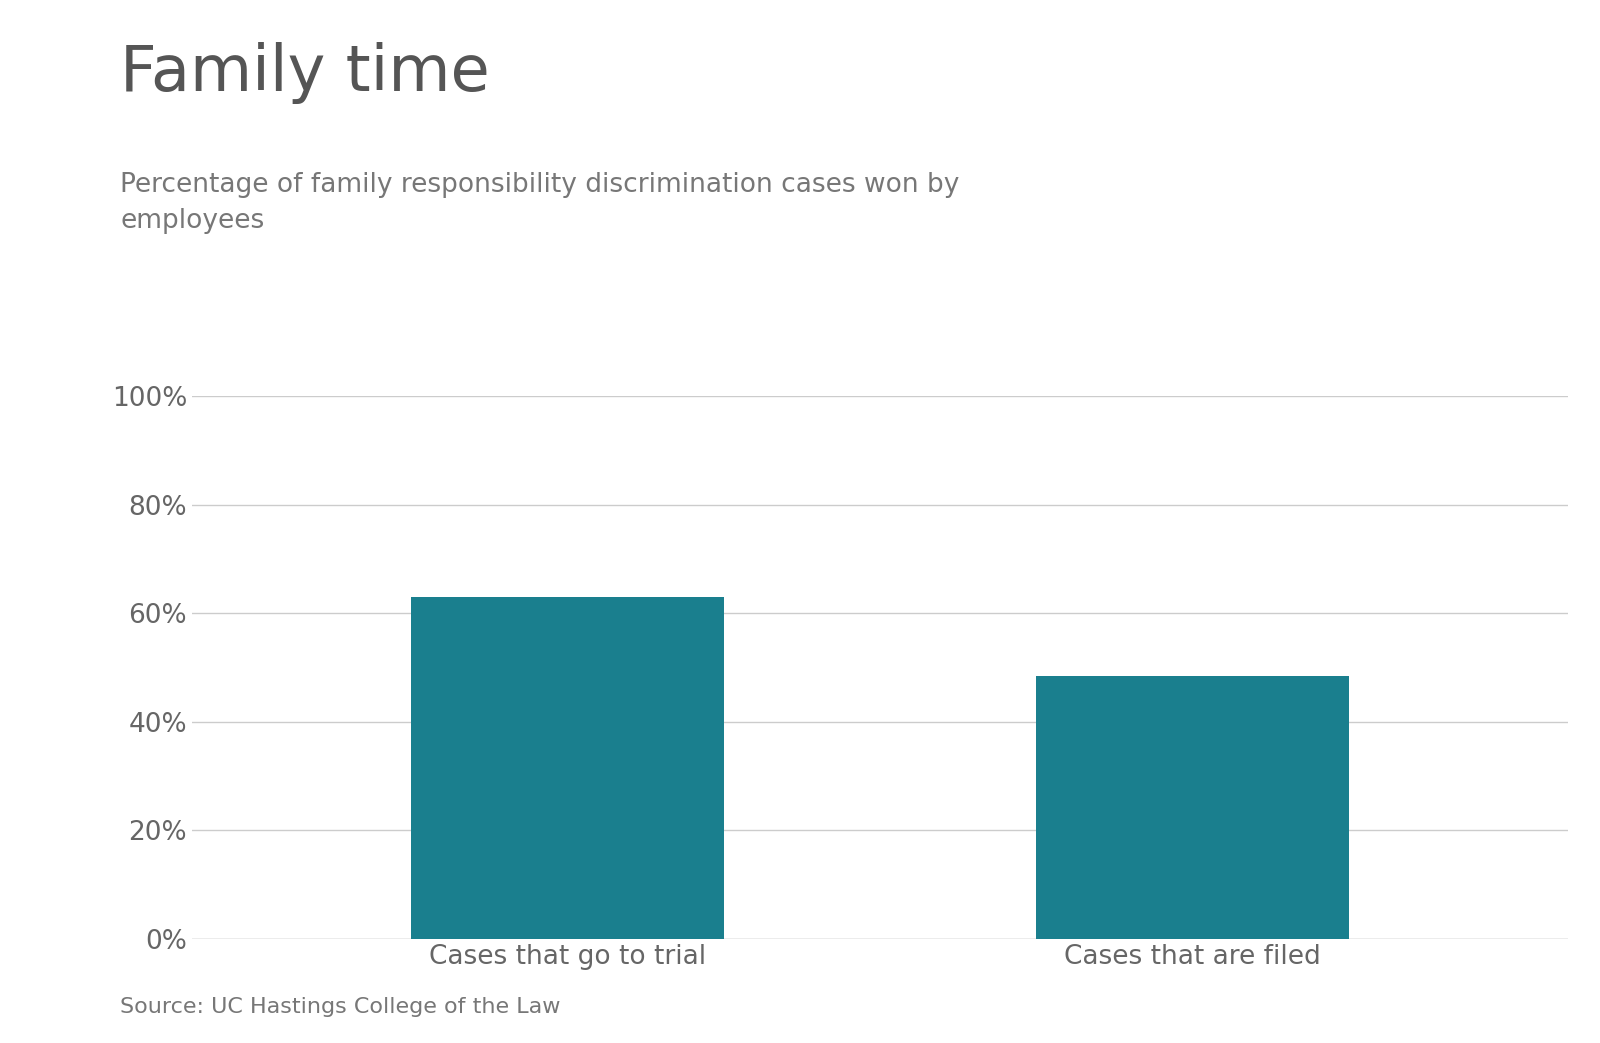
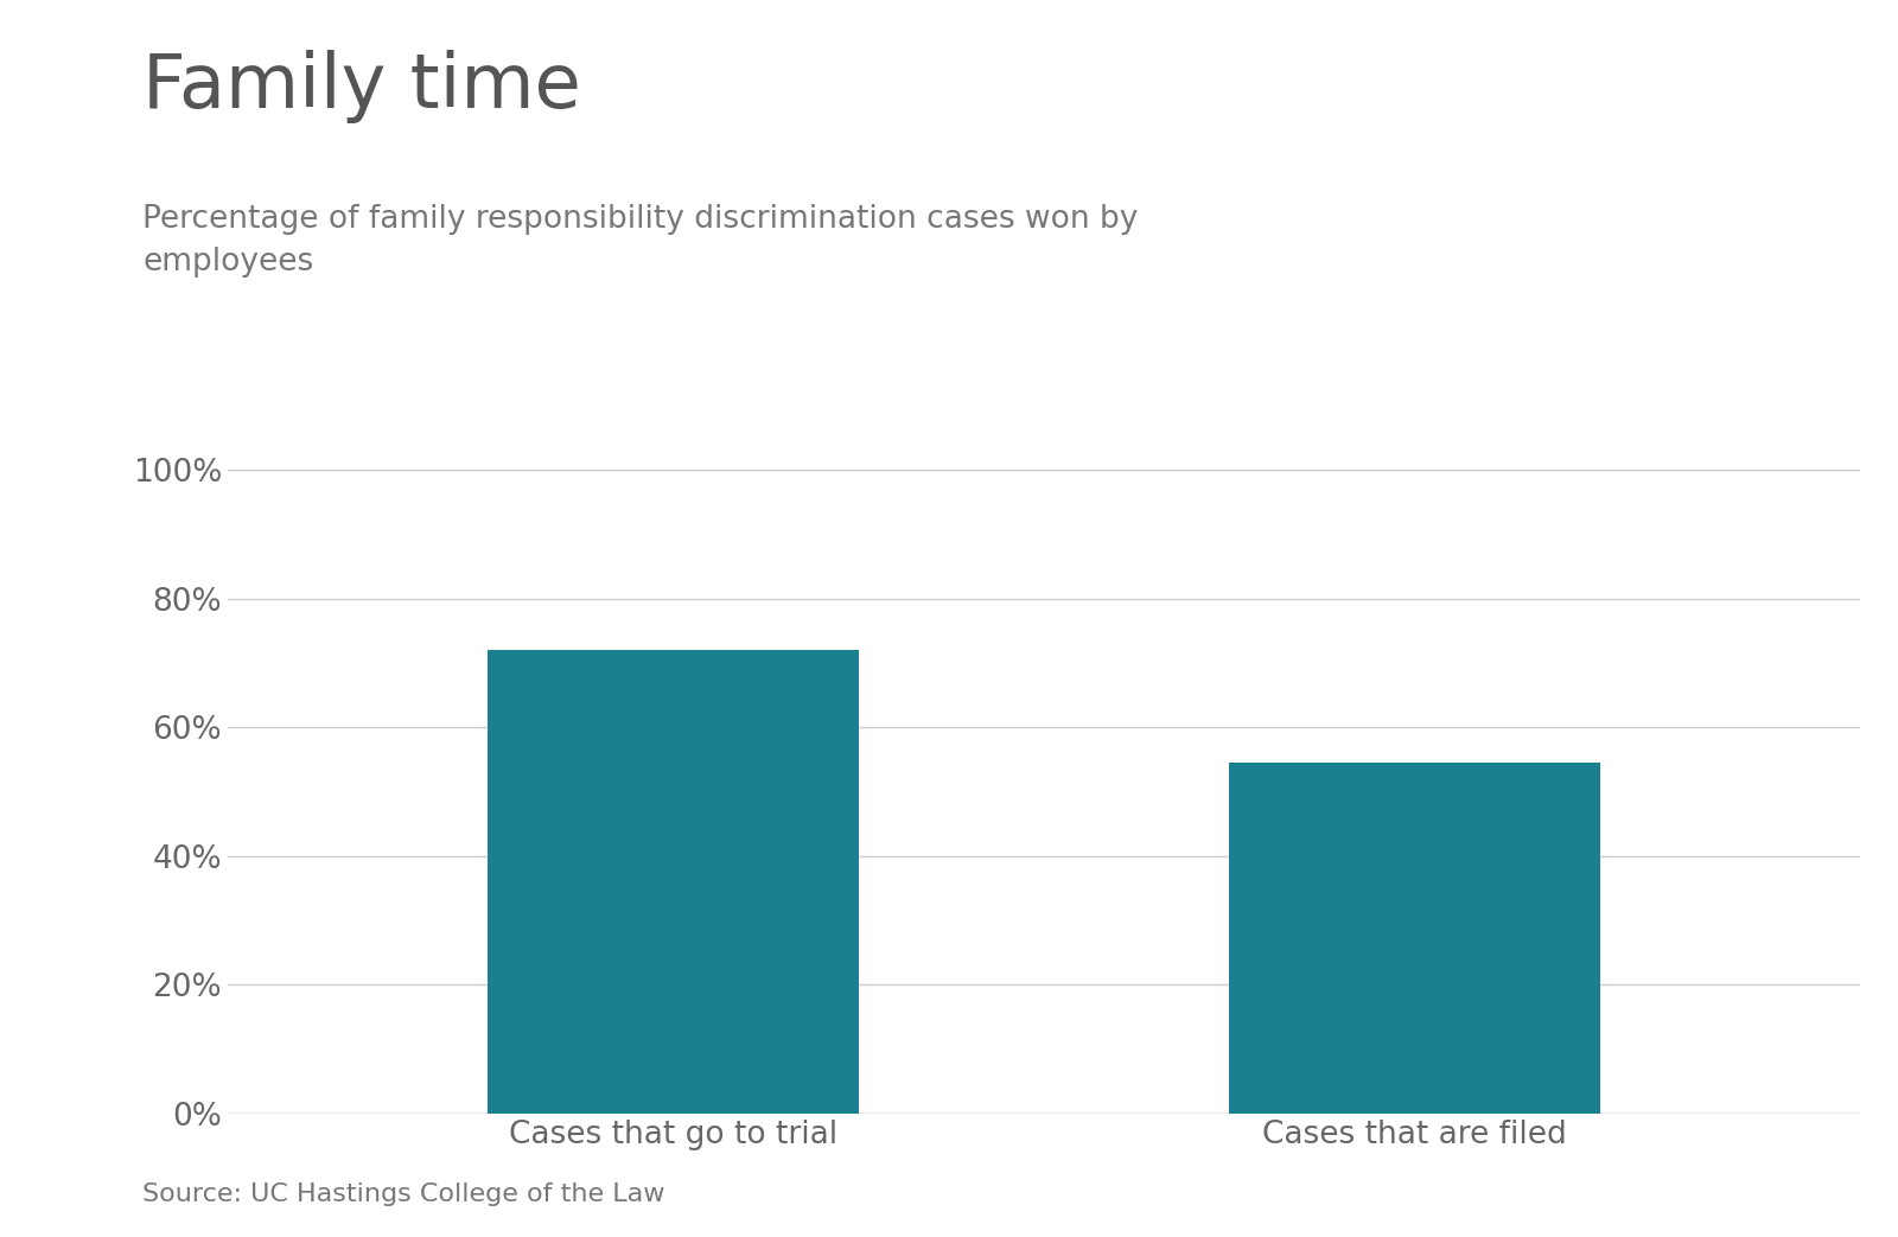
Cases that go to trial: 63.0% -> 72.0%
Cases that are filed: 48.5% -> 54.6%
